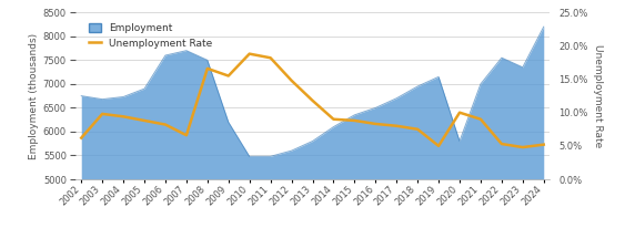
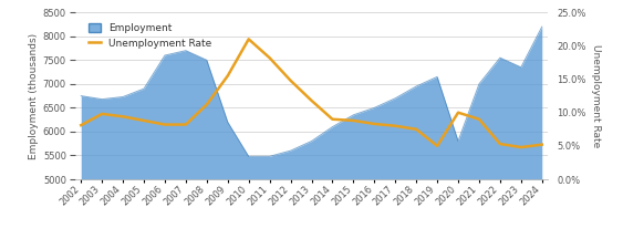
Unemployment Rate/2002: 6.2% -> 8.1%
Unemployment Rate/2007: 6.6% -> 8.2%
Unemployment Rate/2008: 16.6% -> 11.2%
Unemployment Rate/2010: 18.8% -> 21.0%
